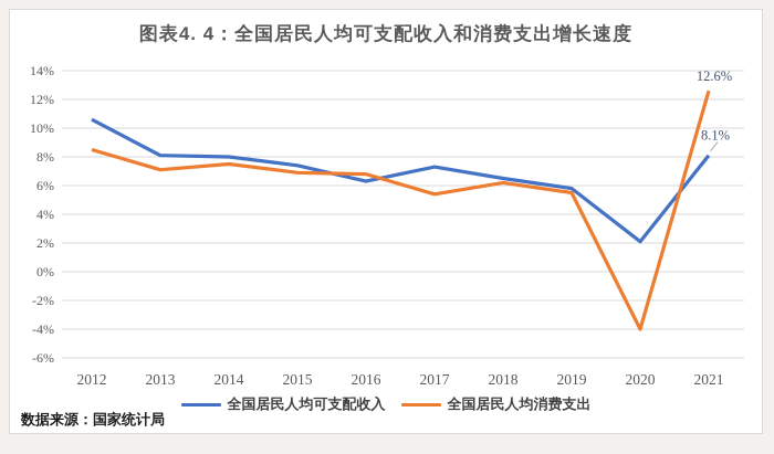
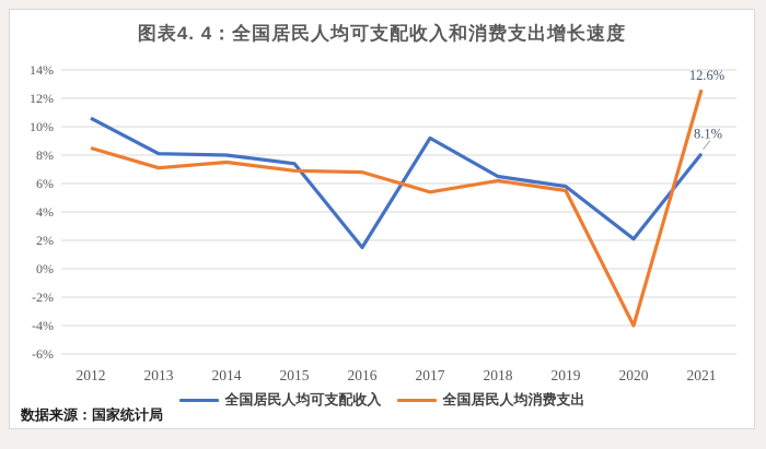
全国居民人均可支配收入/2016: 6.3% -> 1.5%
全国居民人均可支配收入/2017: 7.3% -> 9.2%
